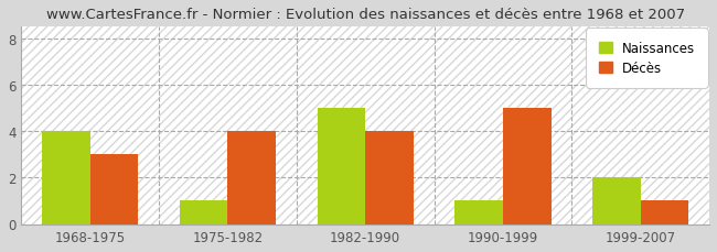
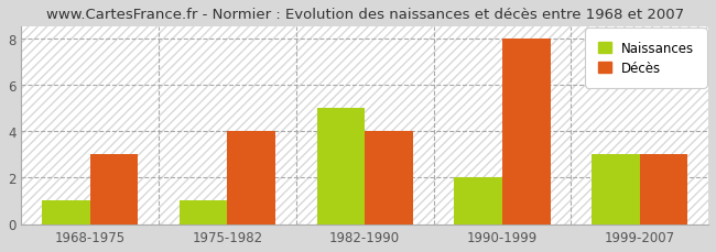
Naissances/1968-1975: 4 -> 1
Naissances/1990-1999: 1 -> 2
Décès/1990-1999: 5 -> 8
Naissances/1999-2007: 2 -> 3
Décès/1999-2007: 1 -> 3
